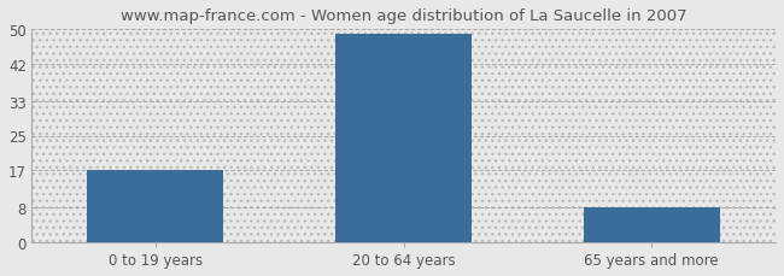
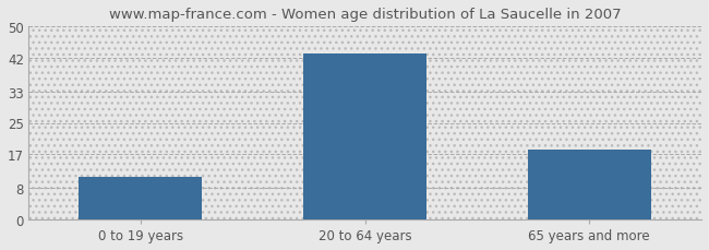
0 to 19 years: 17 -> 11
20 to 64 years: 49 -> 43
65 years and more: 8 -> 18
